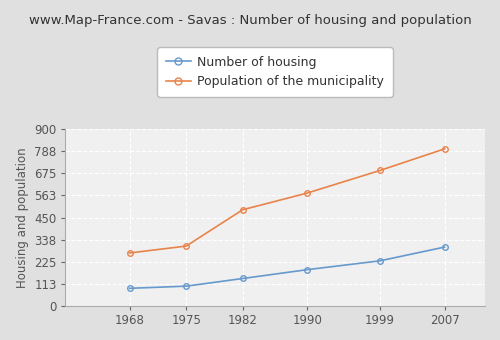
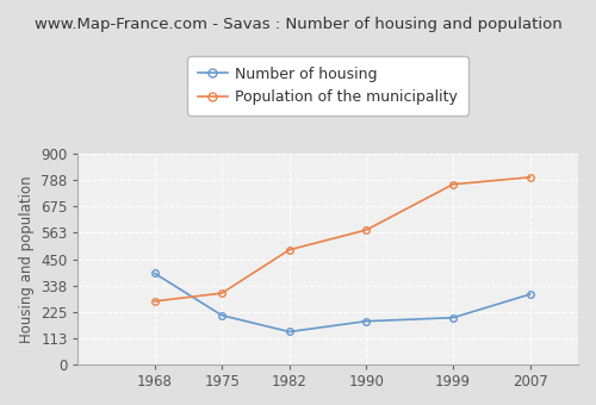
Number of housing/1968: 90 -> 390
Number of housing/1975: 100 -> 210
Number of housing/1999: 230 -> 200
Population of the municipality/1999: 690 -> 770
